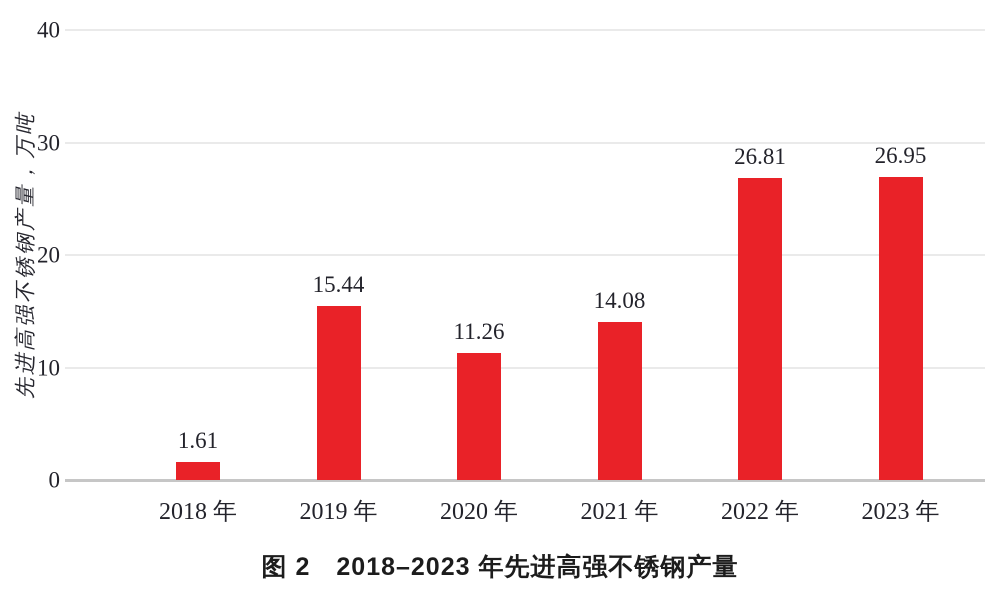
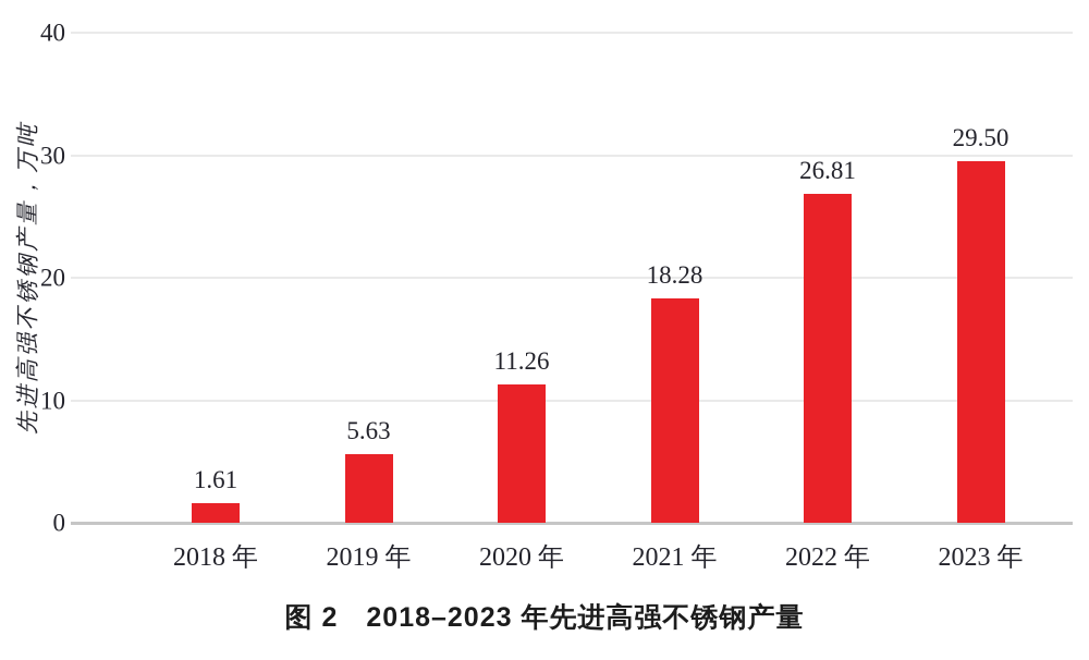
2019 年: 15.44 -> 5.63
2021 年: 14.08 -> 18.28
2023 年: 26.95 -> 29.50
